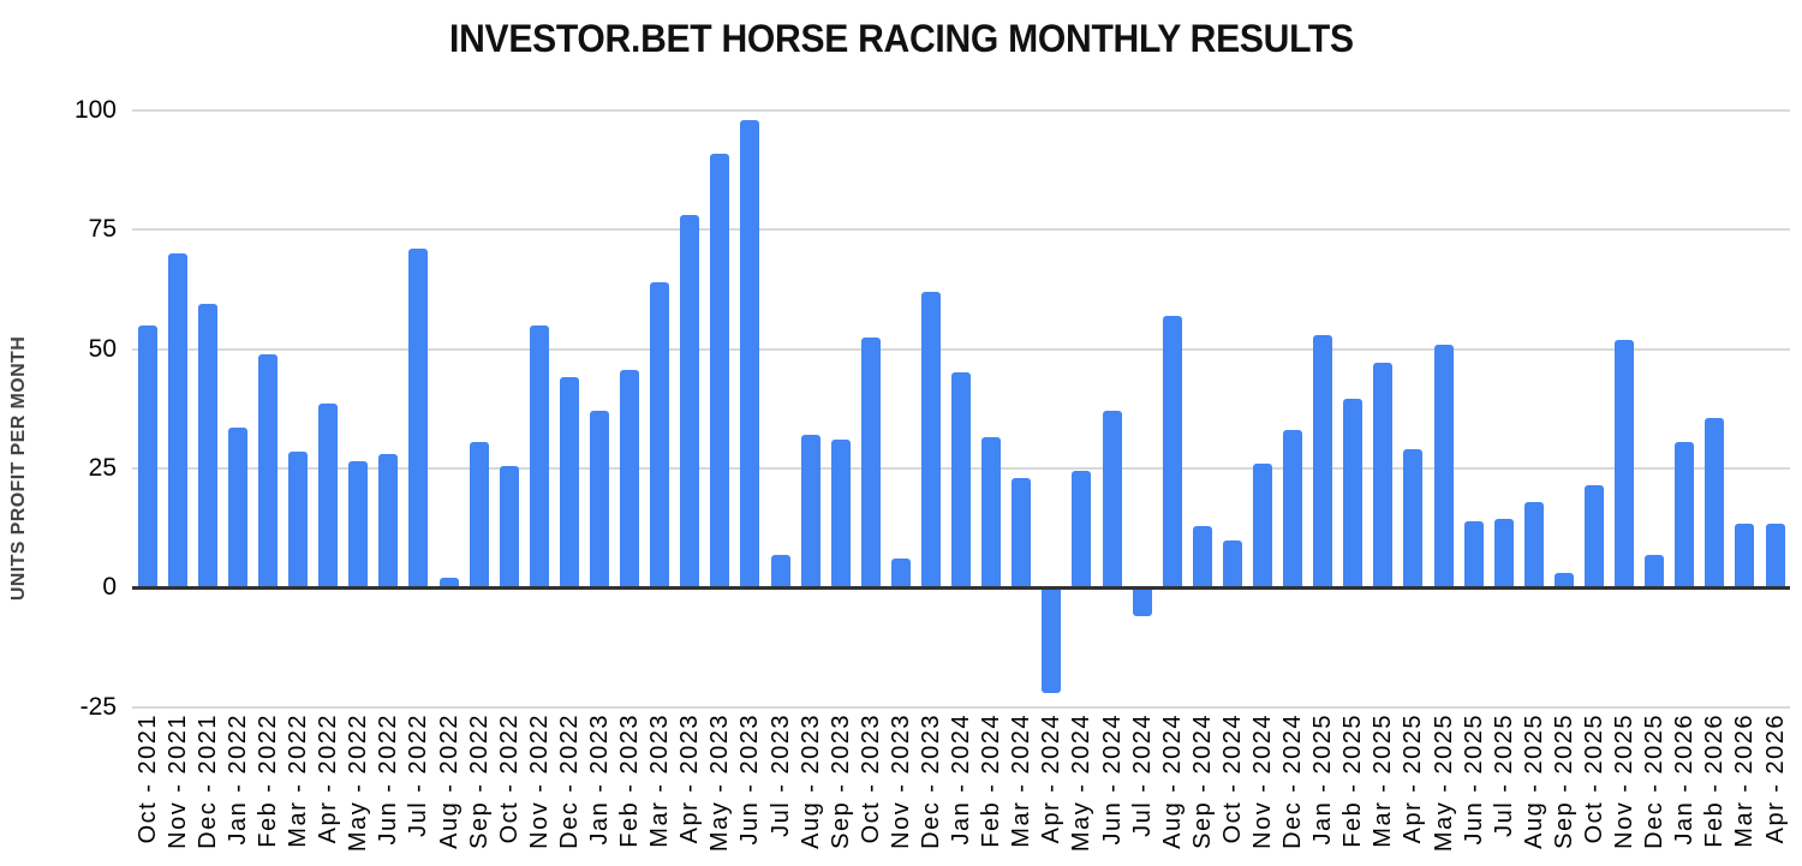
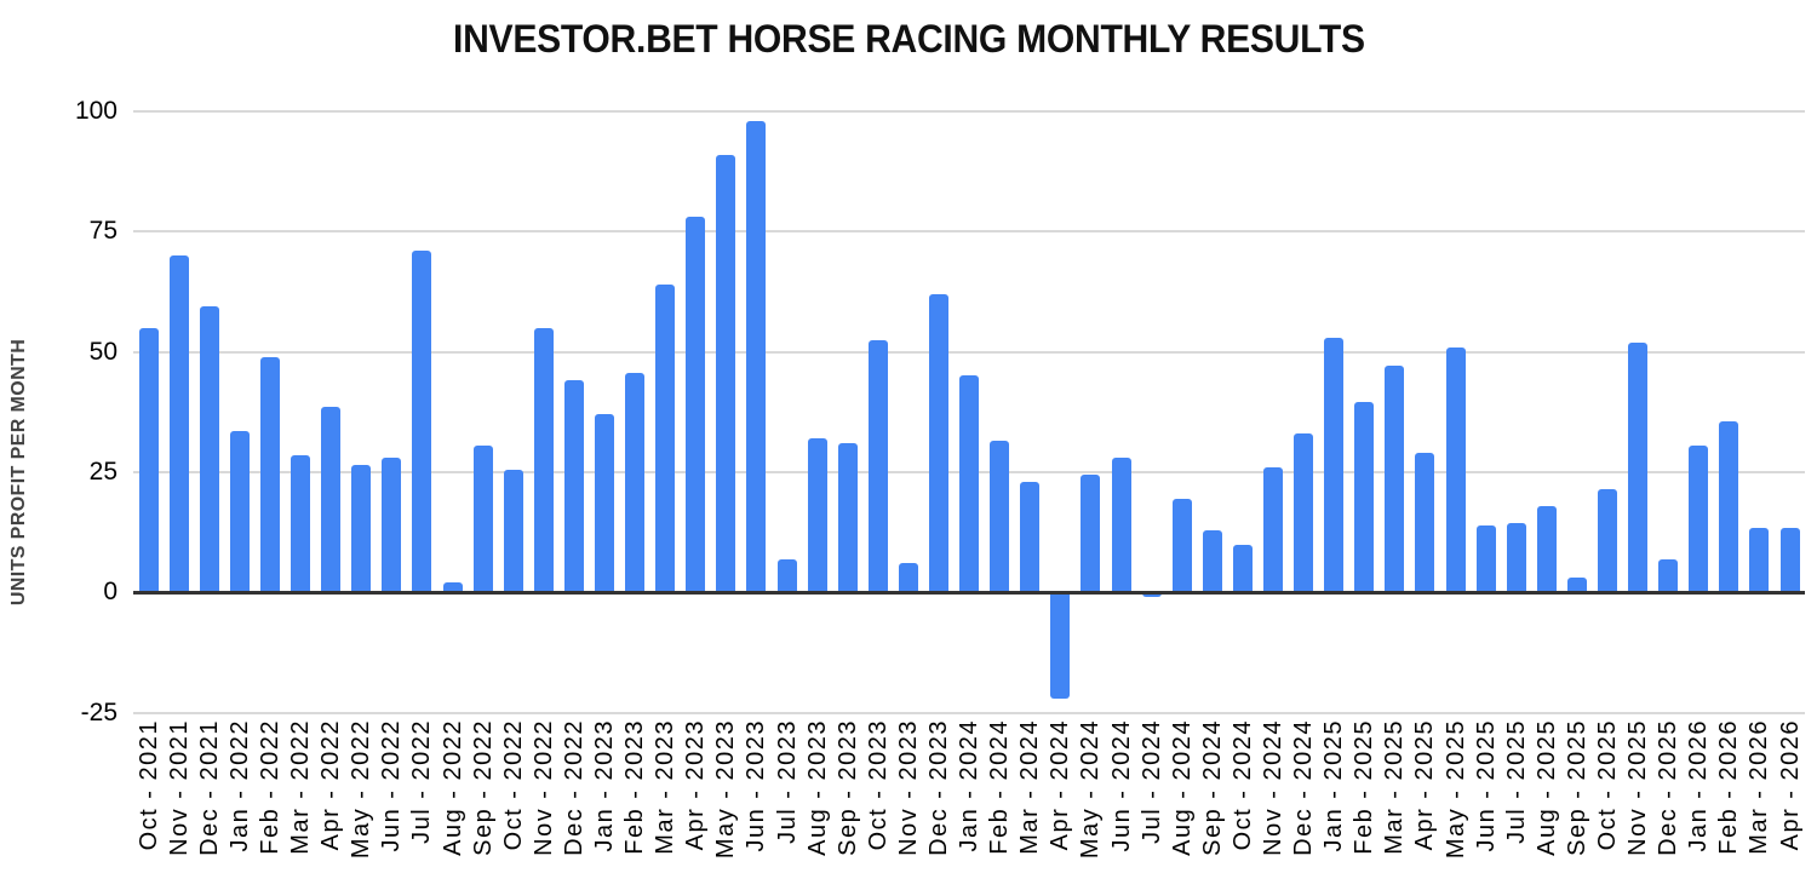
Jun - 2024: 37 -> 28
Jul - 2024: -6 -> -1
Aug - 2024: 57 -> 20
